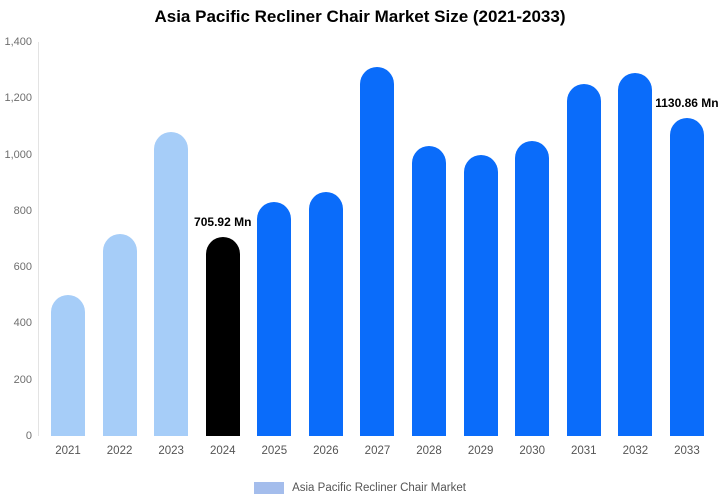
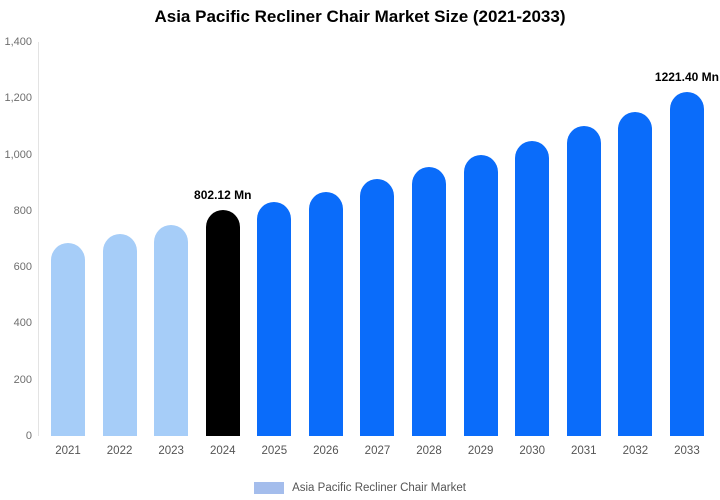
2021: 500 -> 680
2023: 1080 -> 750
2024: 705.92 -> 802.12
2027: 1310 -> 910
2028: 1030 -> 960
2031: 1250 -> 1100
2032: 1290 -> 1150
2033: 1130.86 -> 1221.40
